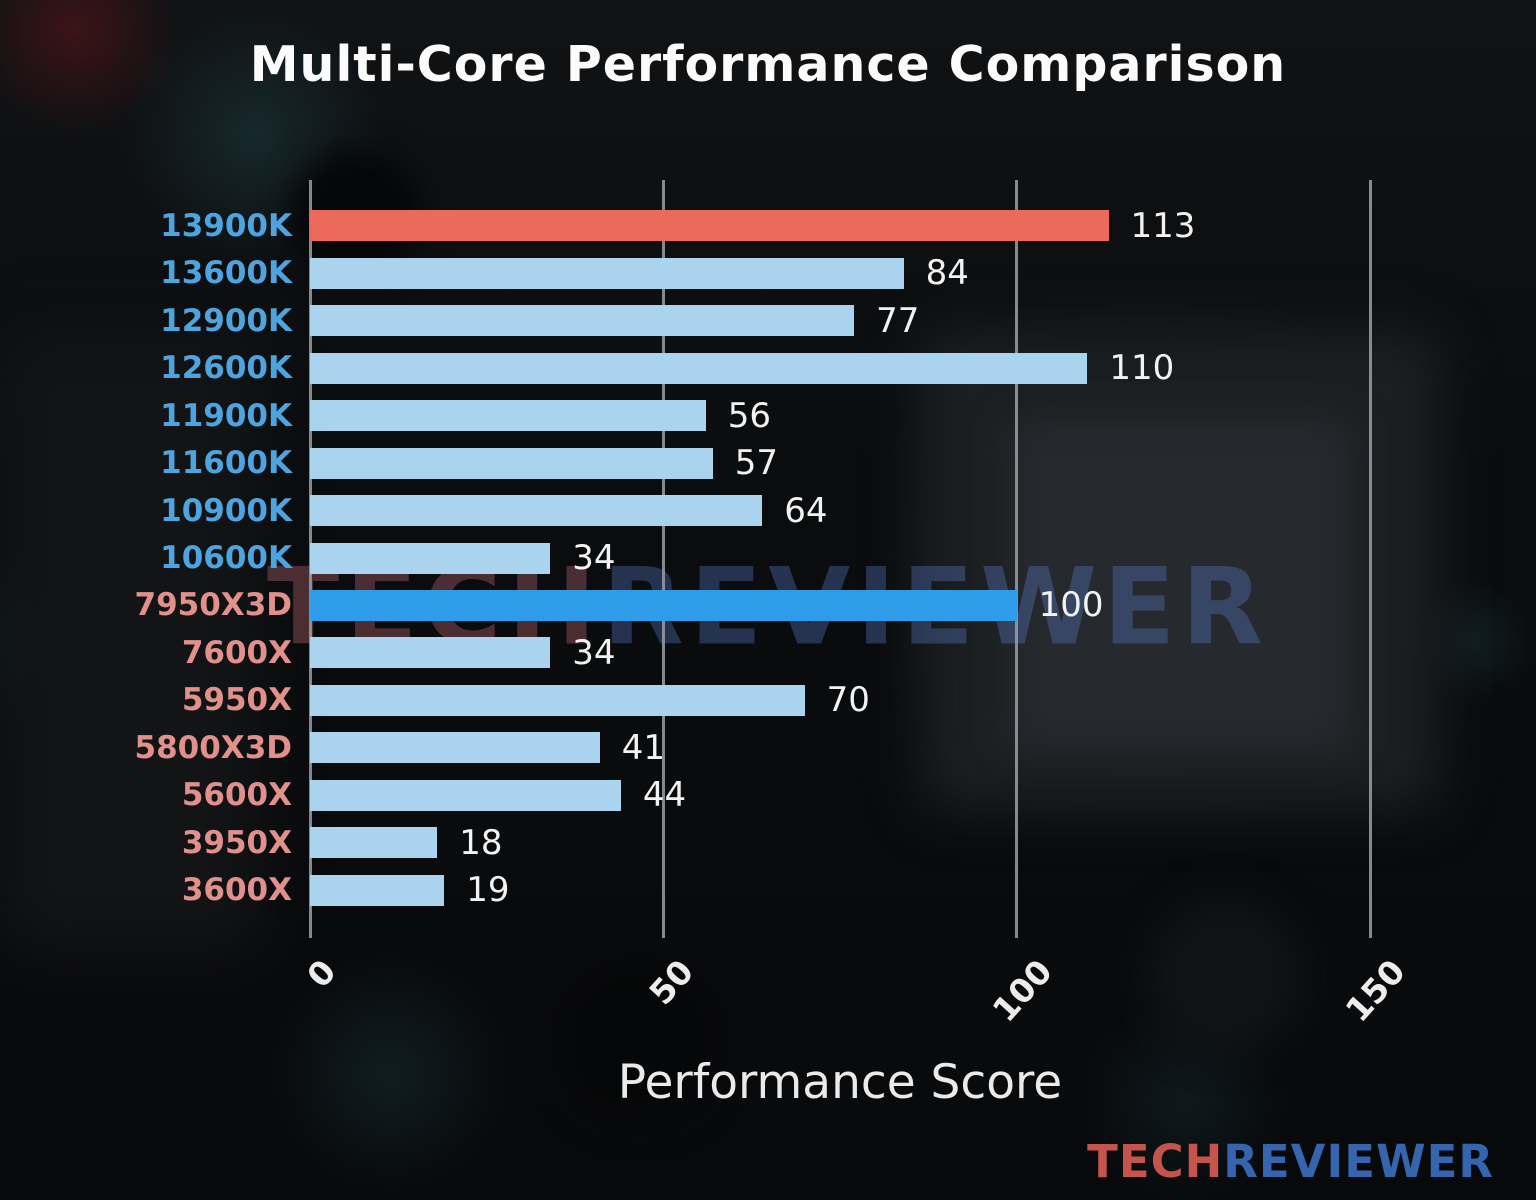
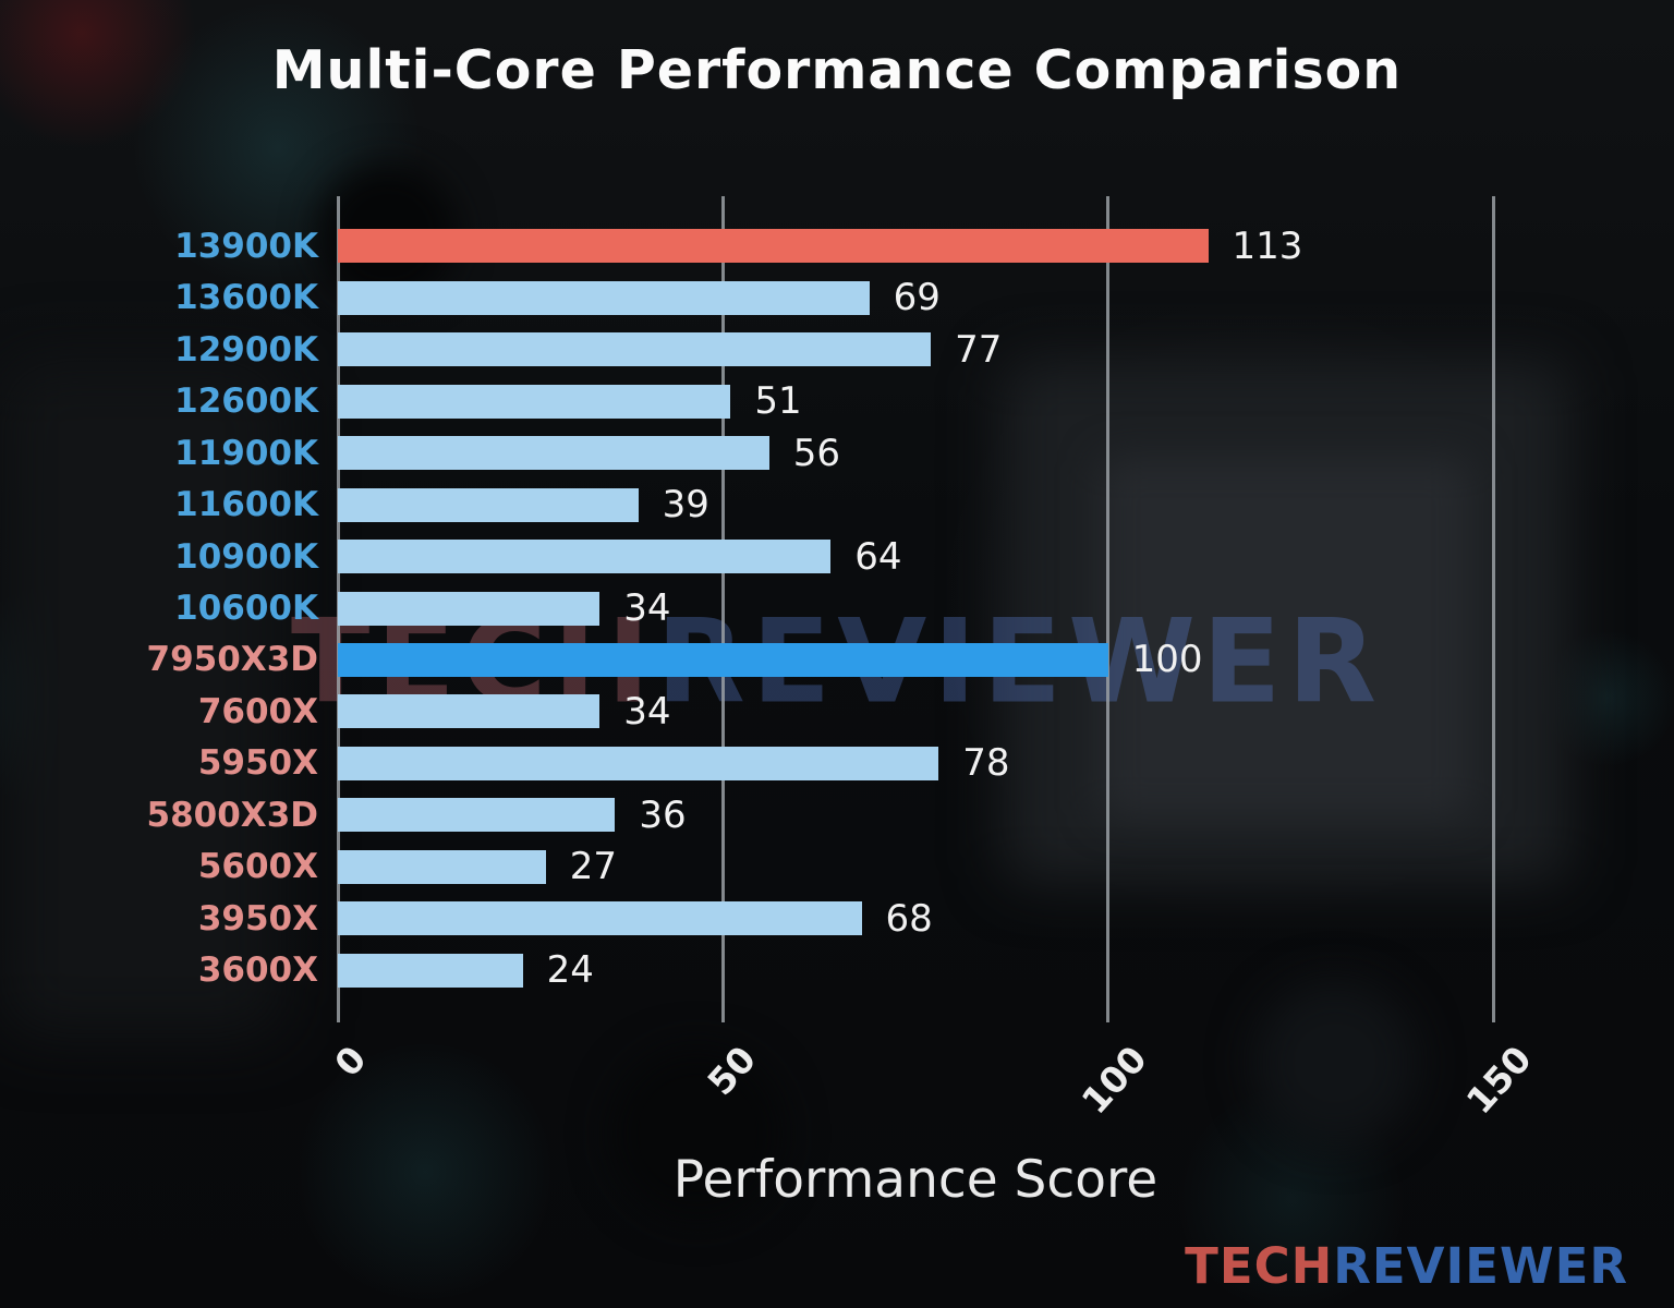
13600K: 84 -> 69
12600K: 110 -> 51
11600K: 57 -> 39
5950X: 70 -> 78
5800X3D: 41 -> 36
5600X: 44 -> 27
3950X: 18 -> 68
3600X: 19 -> 24
